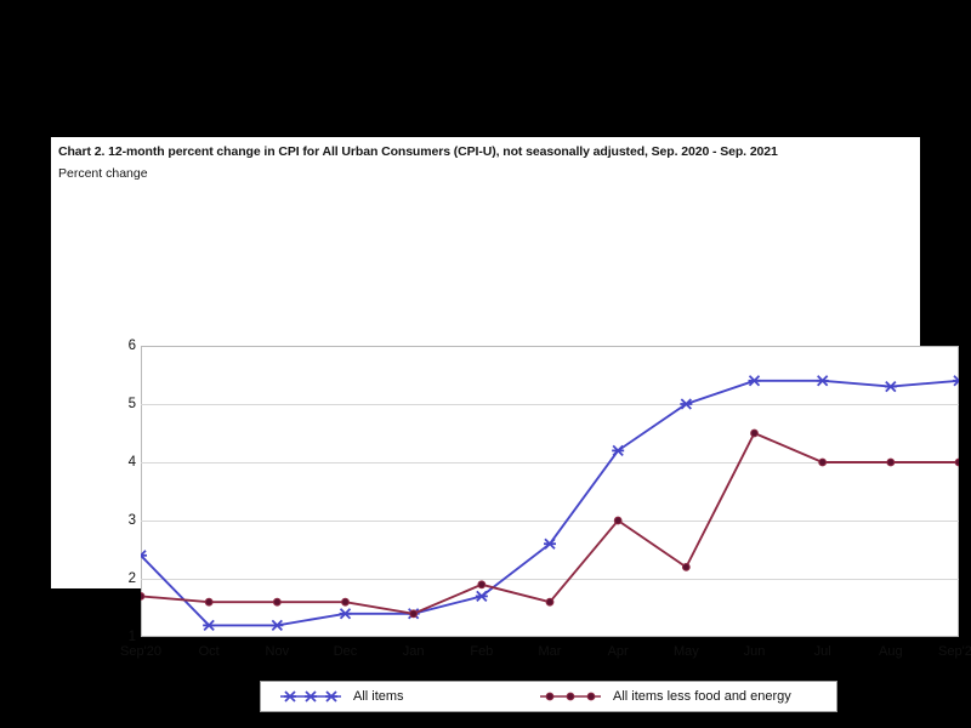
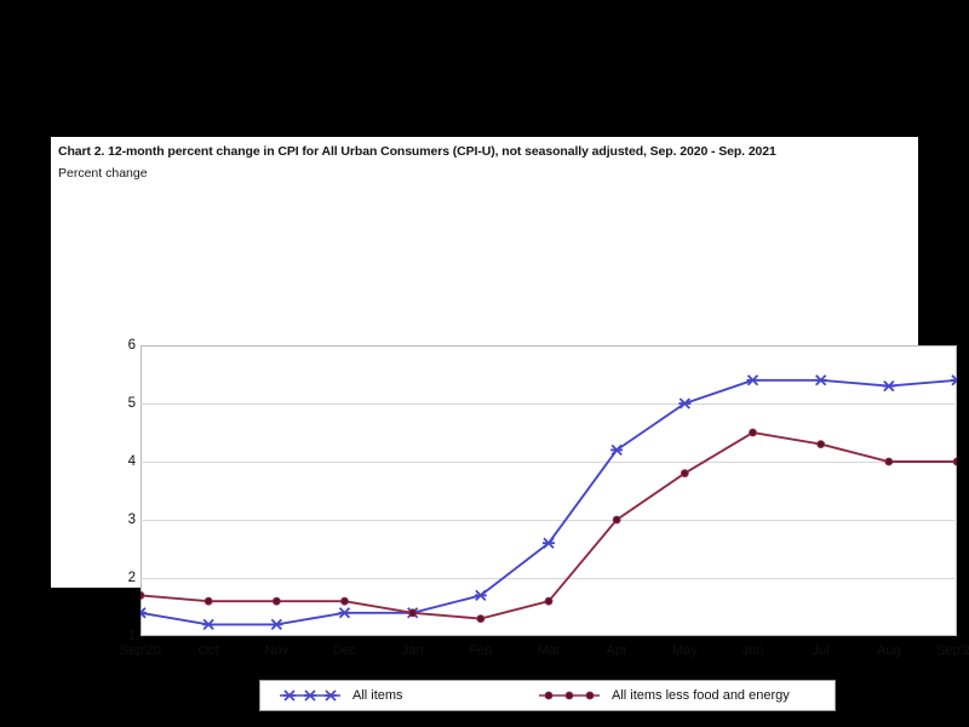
All items/Sep'20: 2.4 -> 1.4
All items less food and energy/Feb: 1.9 -> 1.3
All items less food and energy/May: 2.2 -> 3.8
All items less food and energy/Jul: 4.0 -> 4.3
